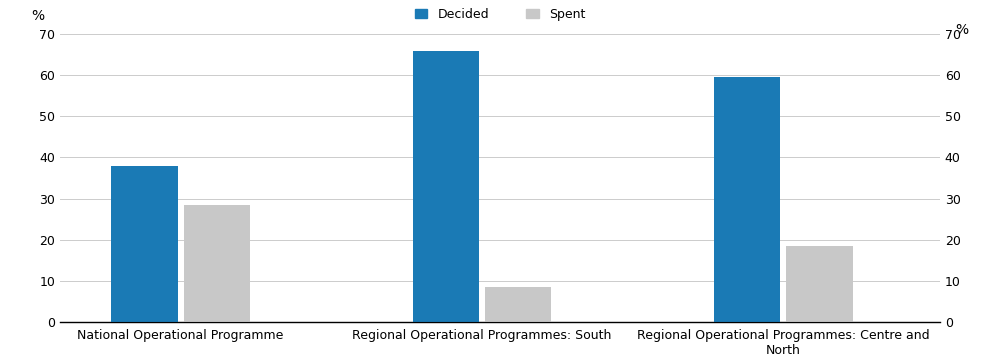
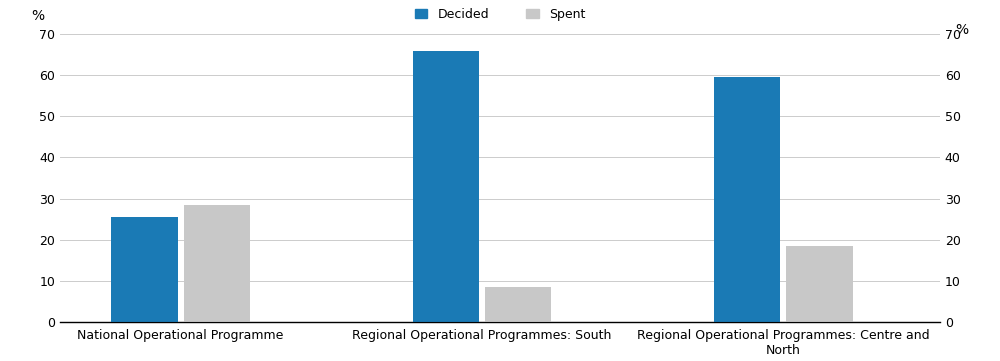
Decided/National Operational Programme: 38.0 -> 25.5
